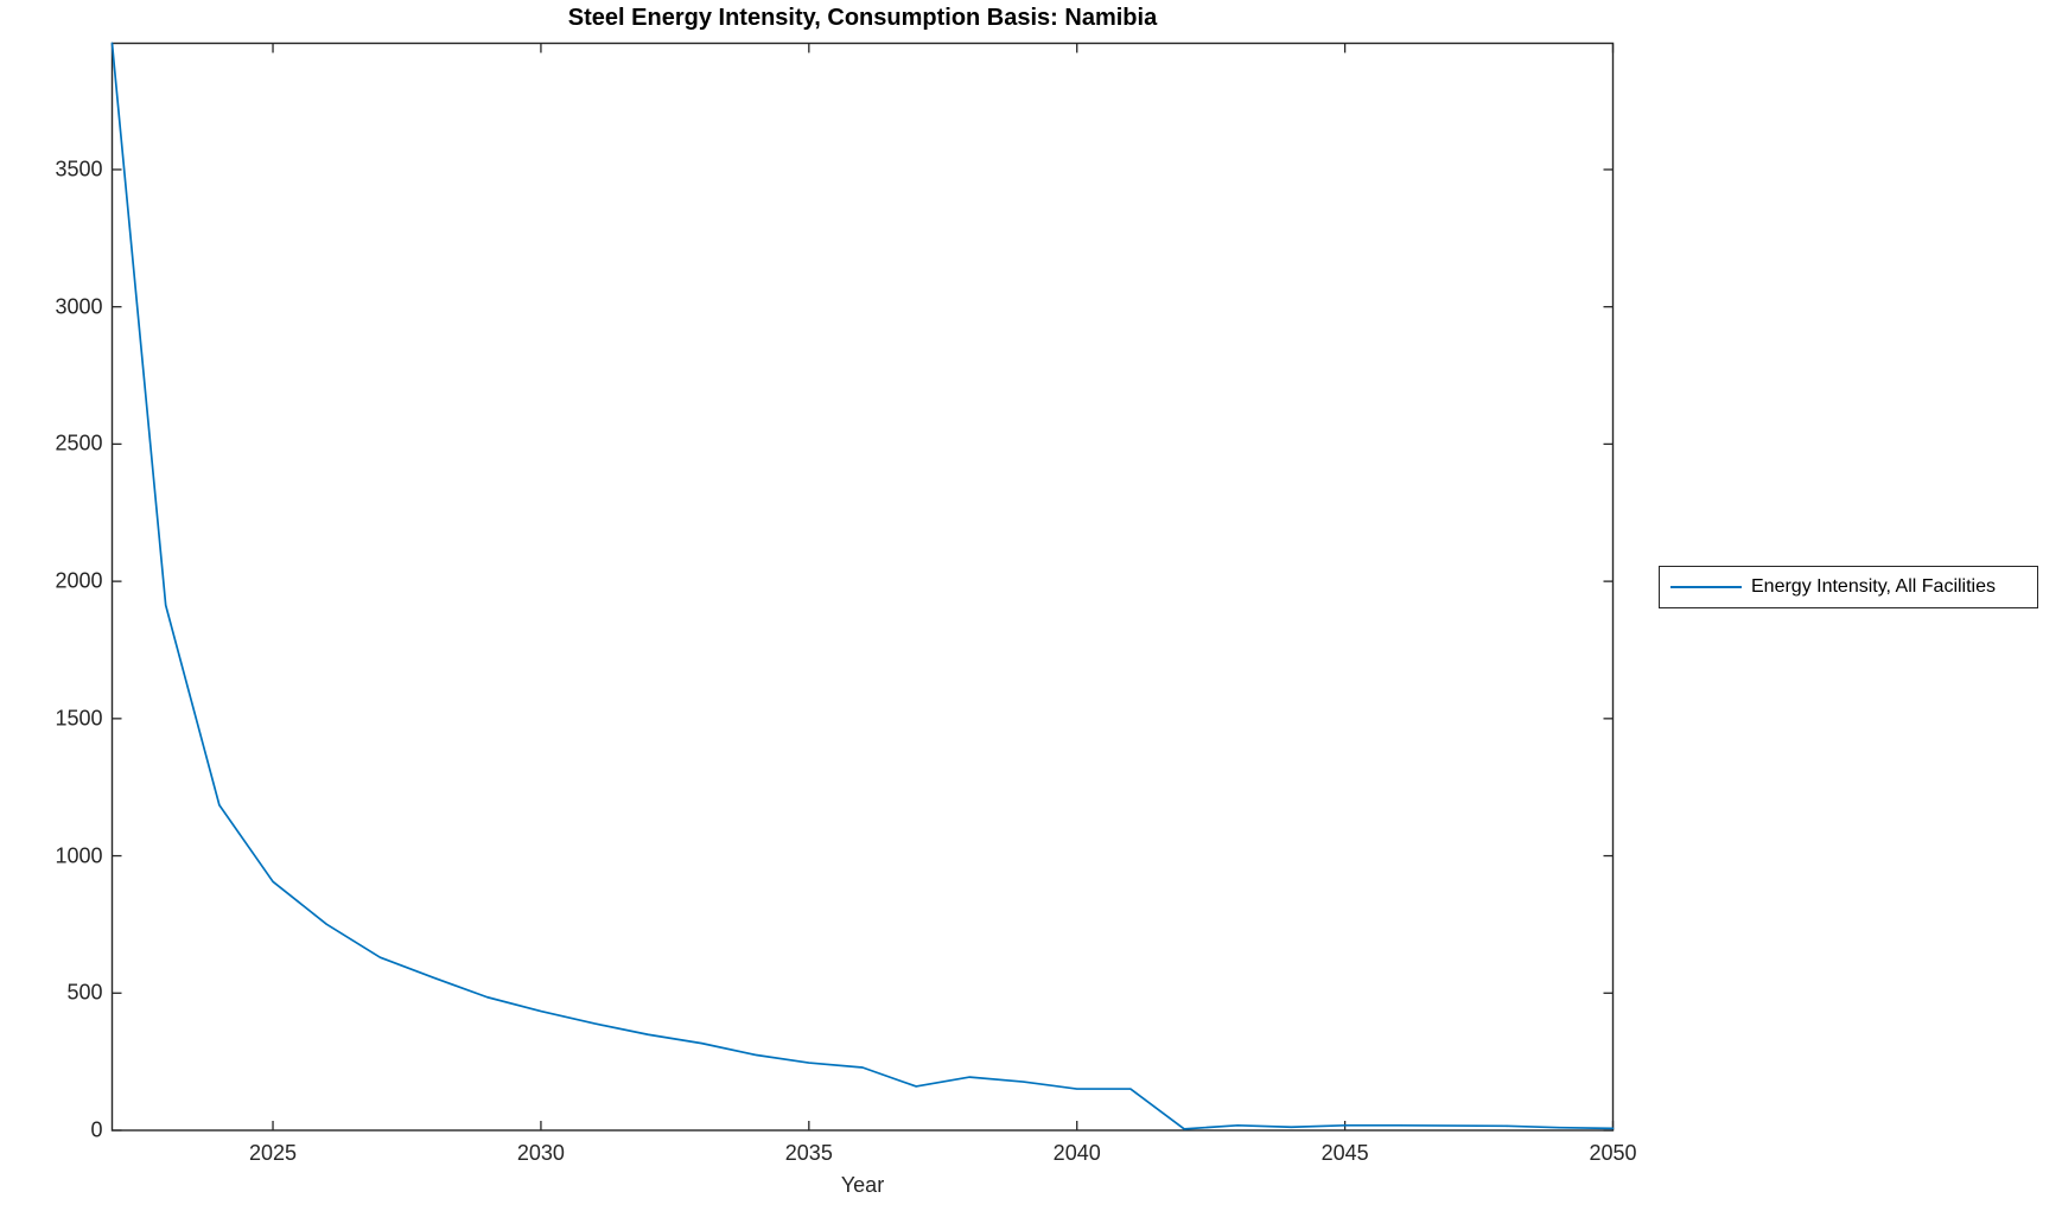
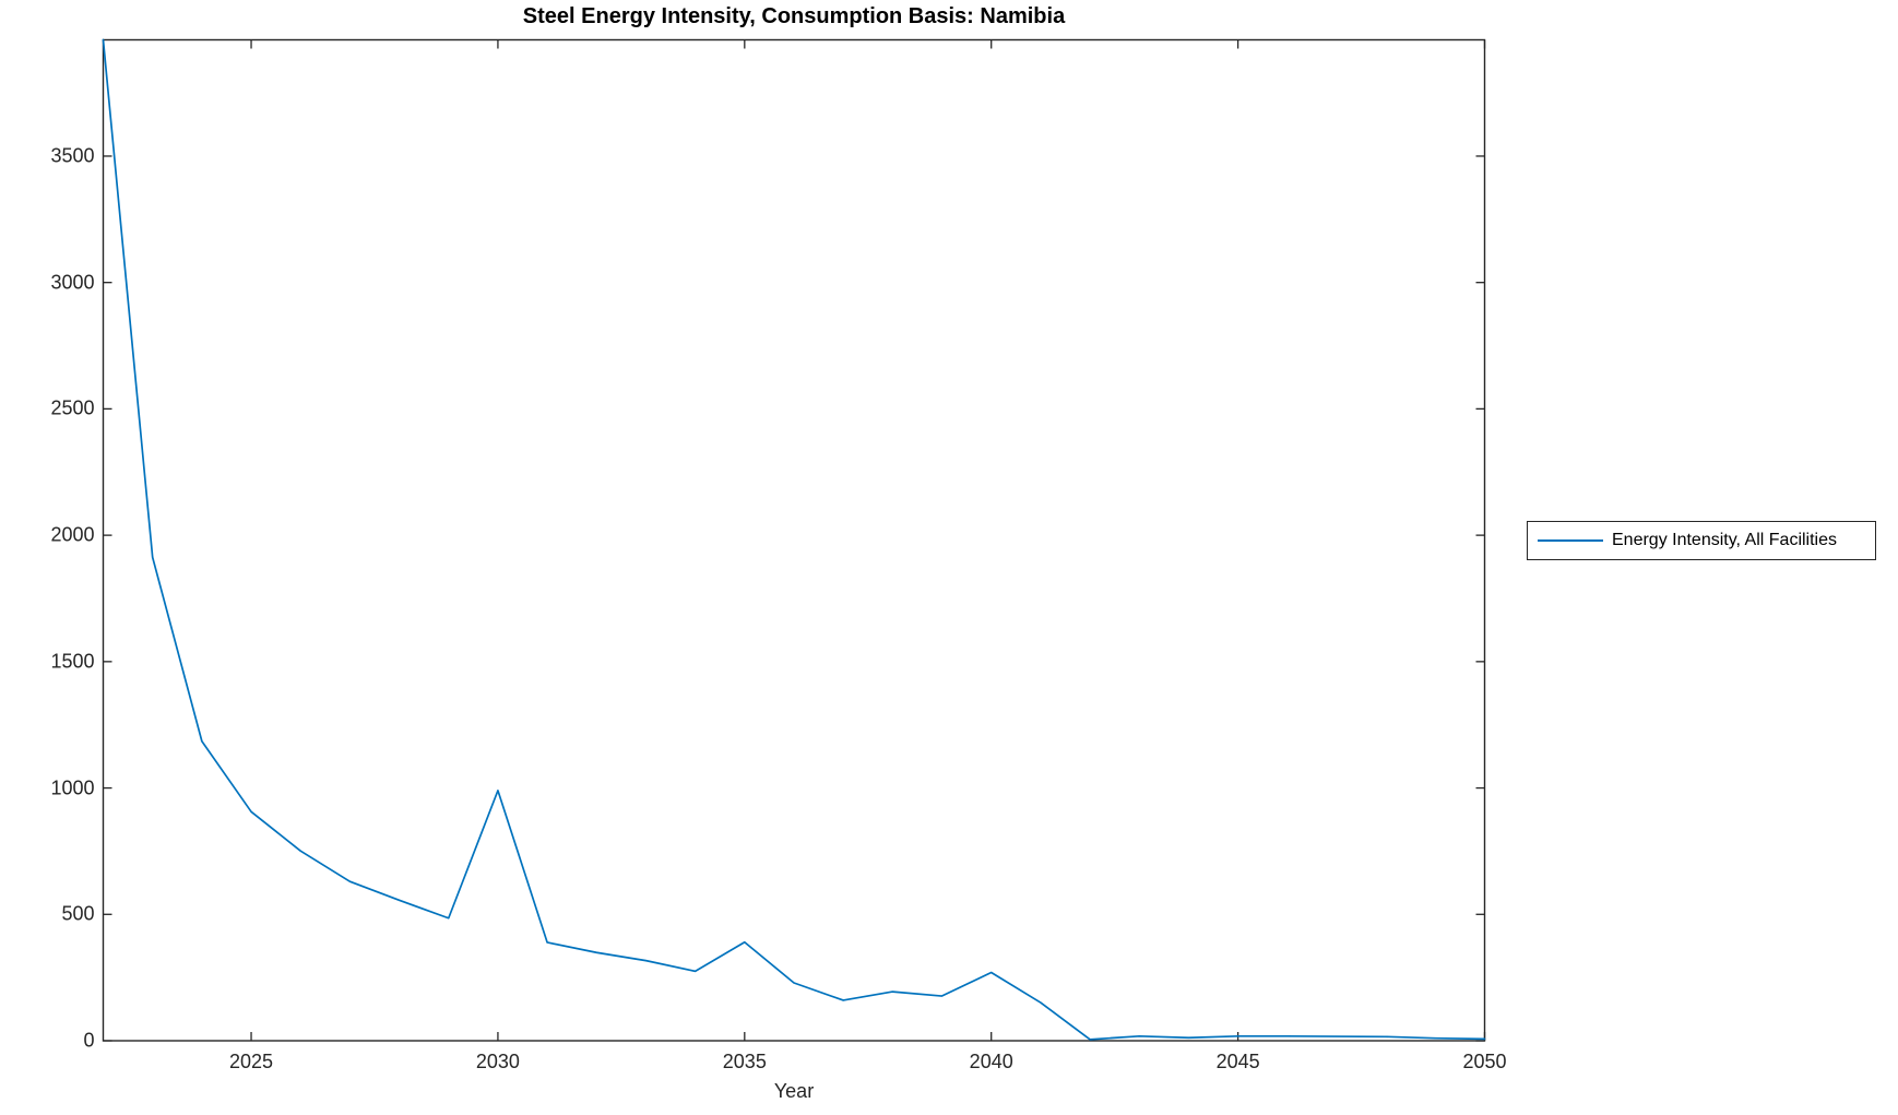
2030: 430 -> 990
2035: 250 -> 390
2040: 150 -> 270
